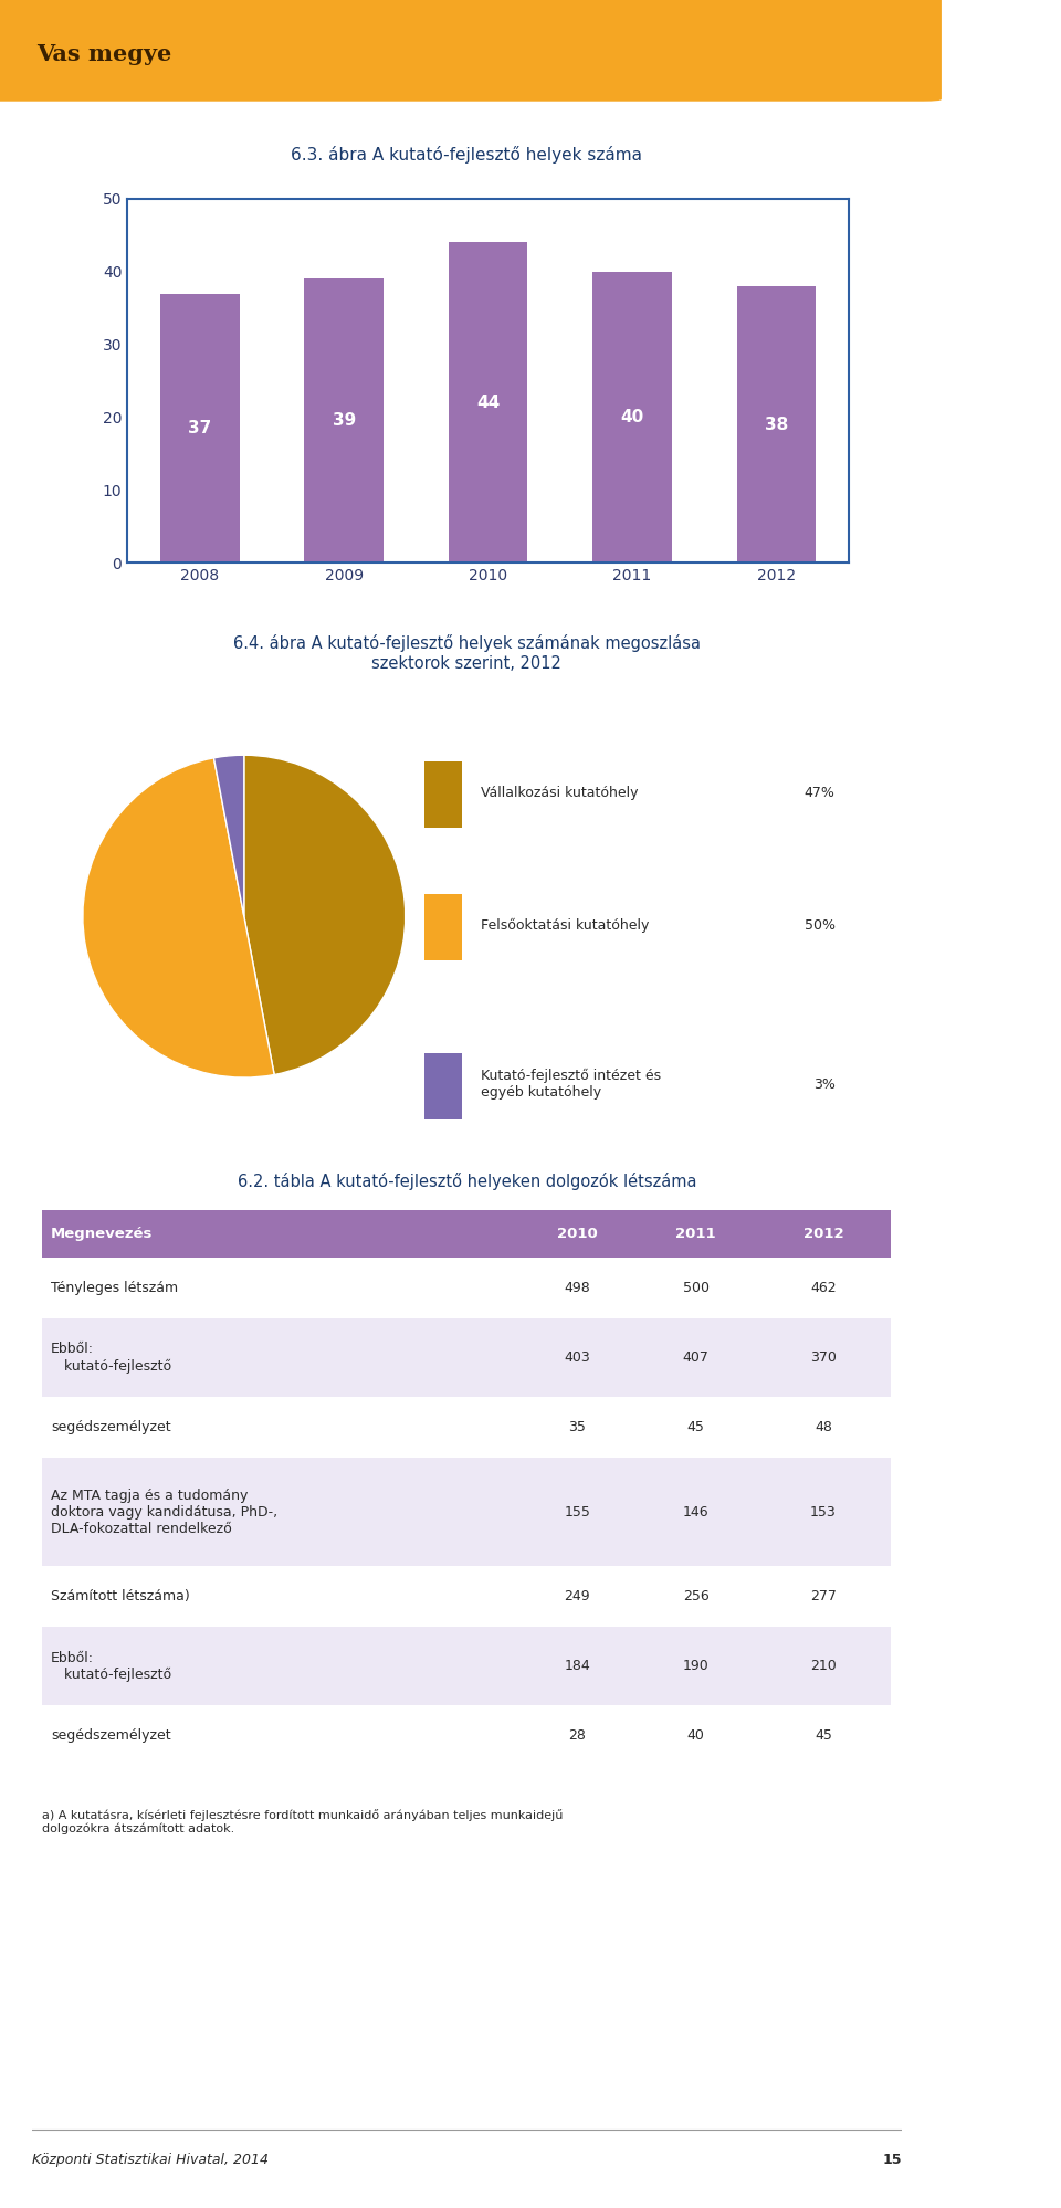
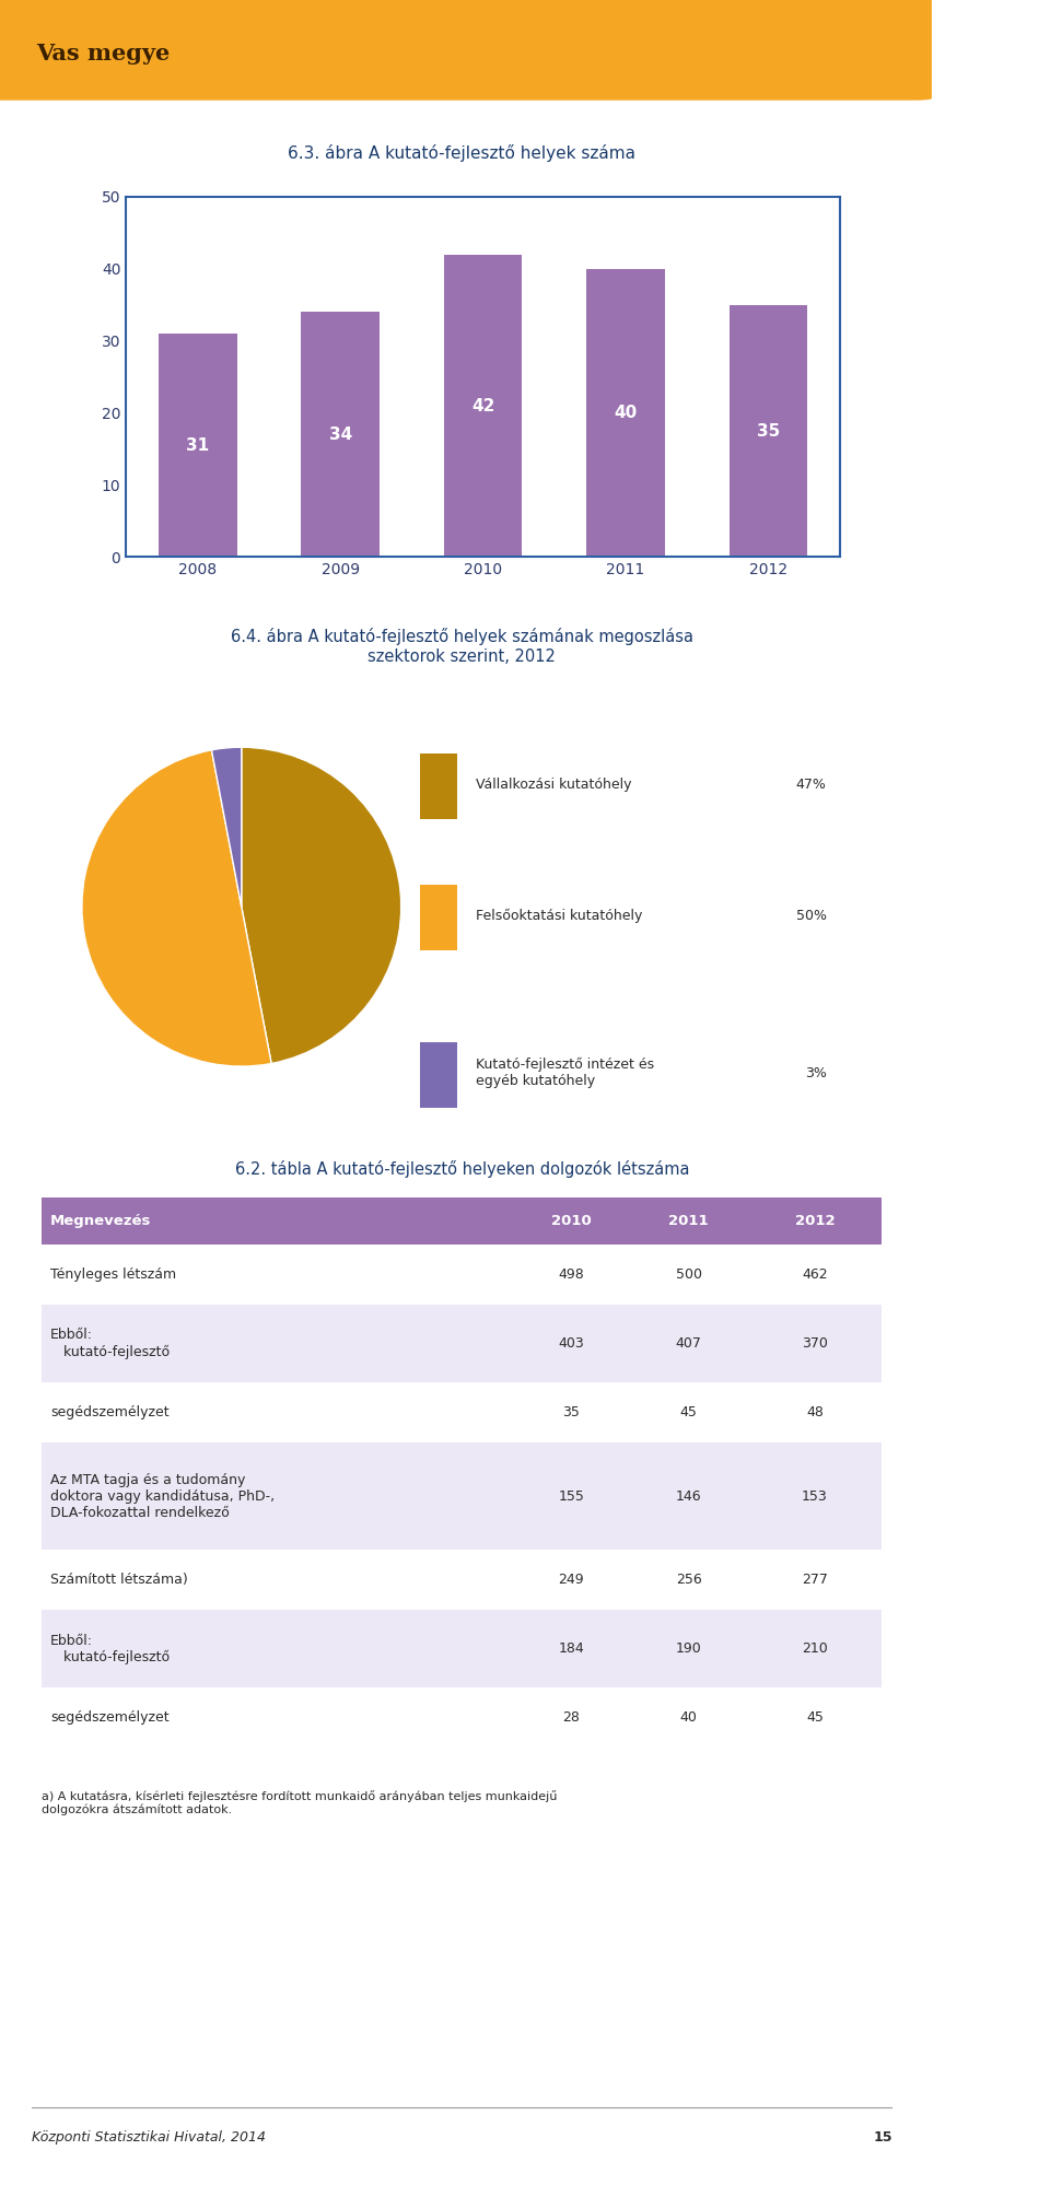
2008: 37 -> 31
2009: 39 -> 34
2010: 44 -> 42
2012: 38 -> 35
